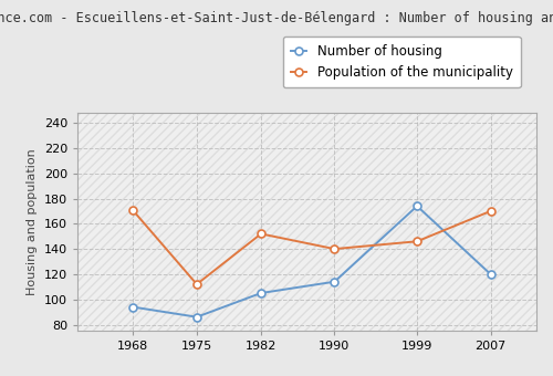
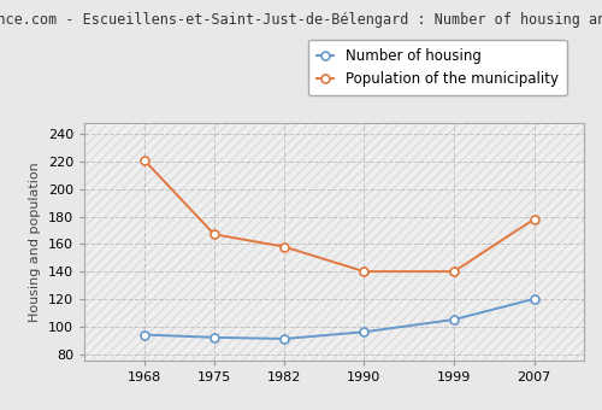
Population of the municipality/1968: 171 -> 221
Number of housing/1975: 86 -> 92
Population of the municipality/1975: 112 -> 167
Number of housing/1982: 105 -> 91
Population of the municipality/1982: 152 -> 158
Number of housing/1990: 114 -> 96
Number of housing/1999: 174 -> 105
Population of the municipality/1999: 146 -> 140
Population of the municipality/2007: 170 -> 178
